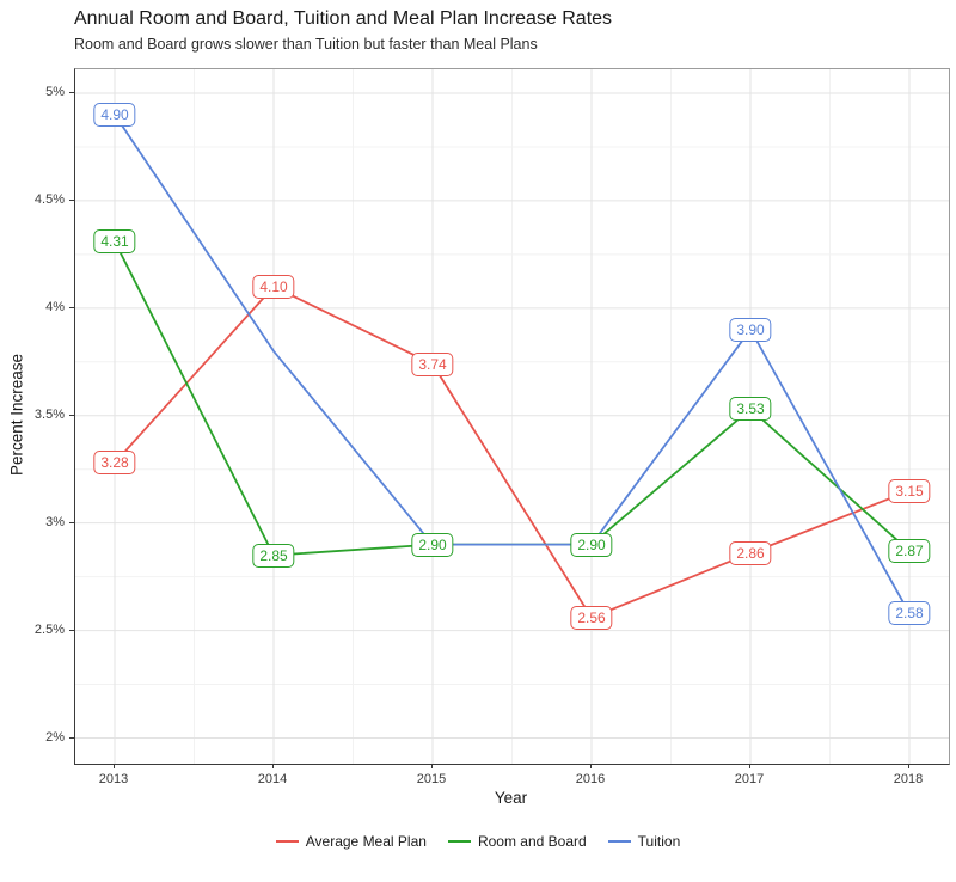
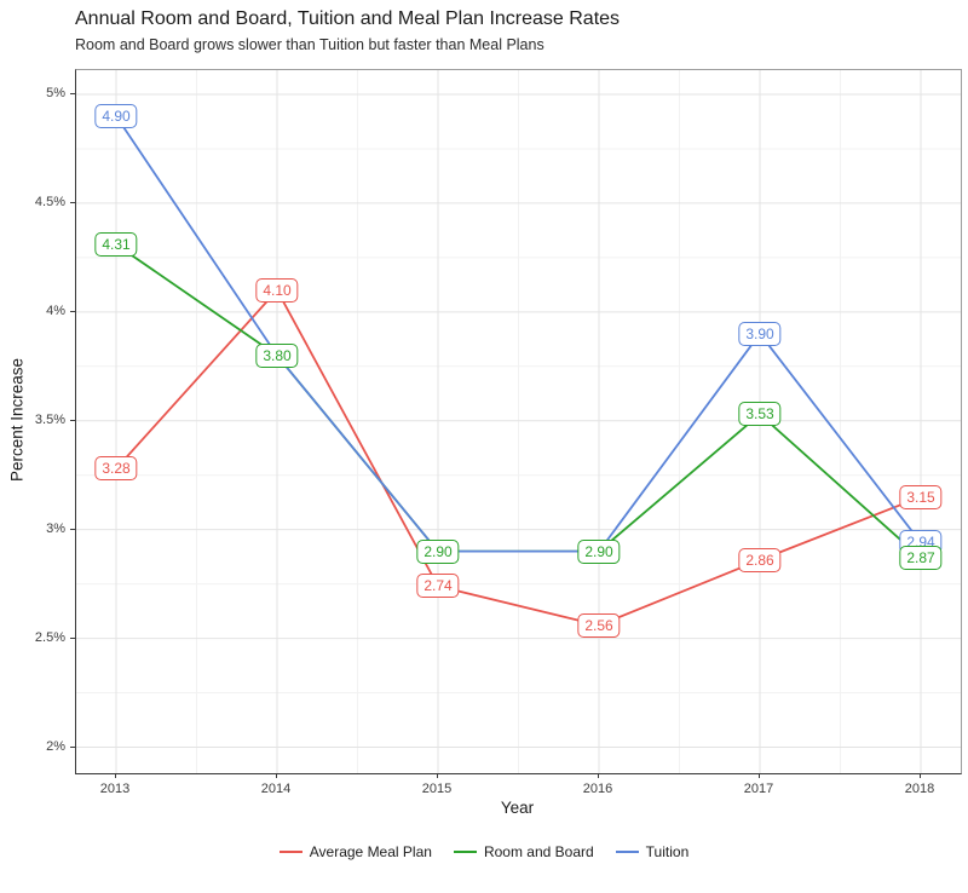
Room and Board/2014: 2.85 -> 3.80
Average Meal Plan/2015: 3.74 -> 2.74
Tuition/2018: 2.58 -> 2.94
